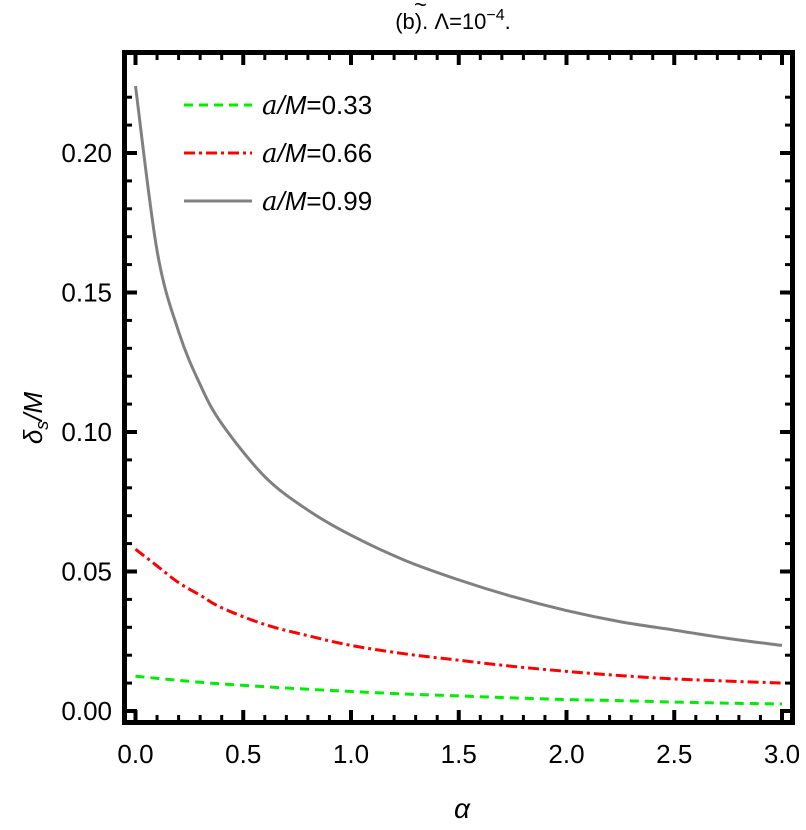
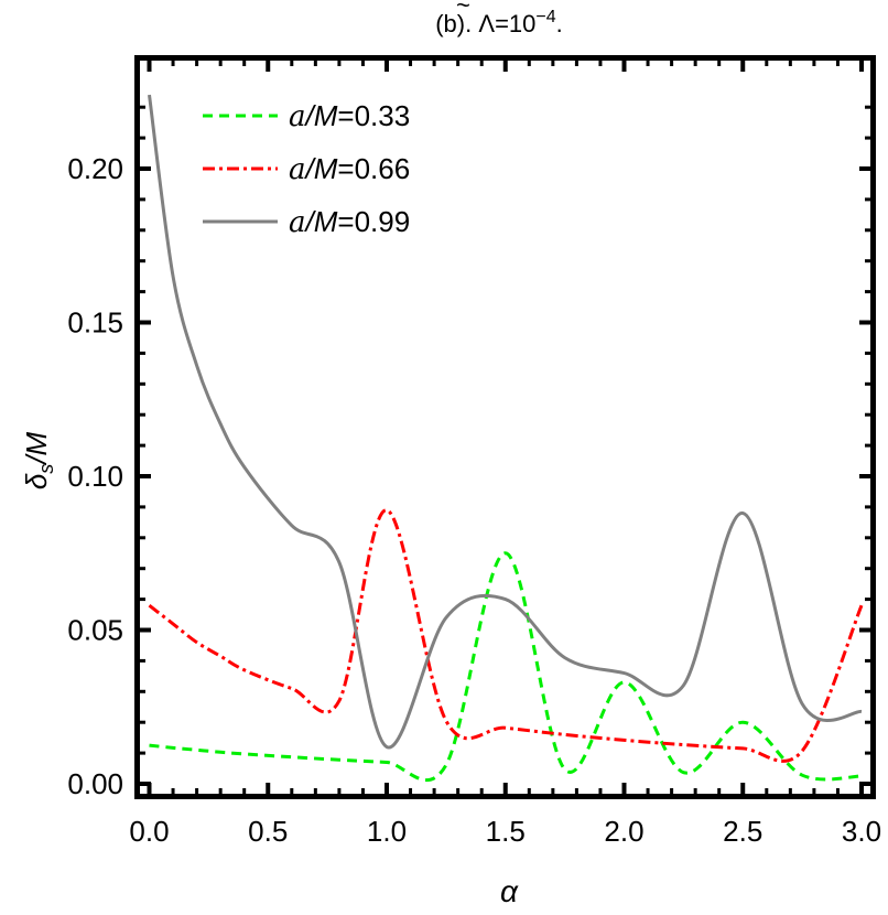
a/M=0.66/1.0: 0.024 -> 0.089
a/M=0.99/1.0: 0.063 -> 0.012
a/M=0.33/1.5: 0.005 -> 0.075
a/M=0.99/1.5: 0.047 -> 0.060
a/M=0.33/2.0: 0.004 -> 0.033
a/M=0.33/2.5: 0.003 -> 0.020
a/M=0.99/2.5: 0.029 -> 0.088
a/M=0.66/3.0: 0.010 -> 0.058
